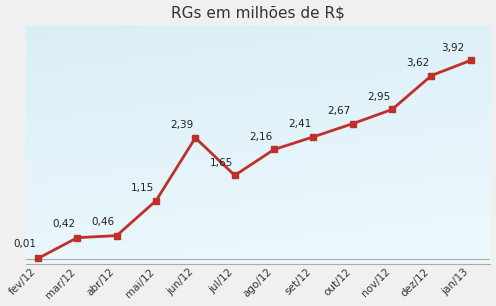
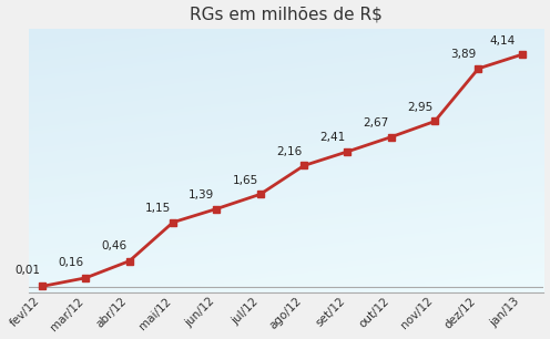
mar/12: 0,42 -> 0,16
jun/12: 2,39 -> 1,39
dez/12: 3,62 -> 3,89
jan/13: 3,92 -> 4,14
